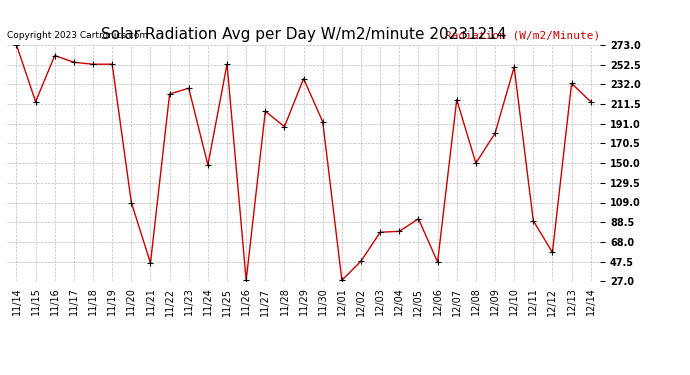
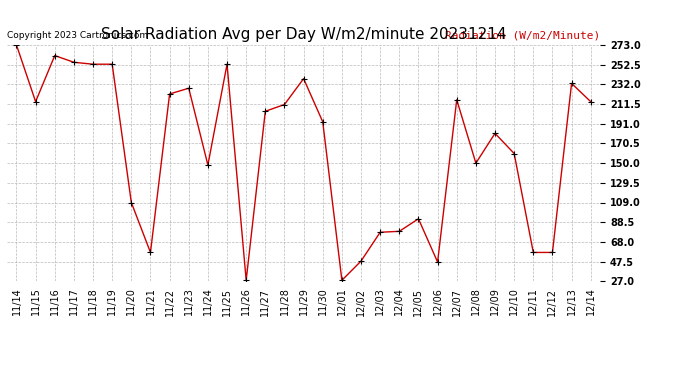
11/21: 46 -> 57
11/28: 188 -> 211
12/10: 250 -> 160
12/11: 90 -> 57
